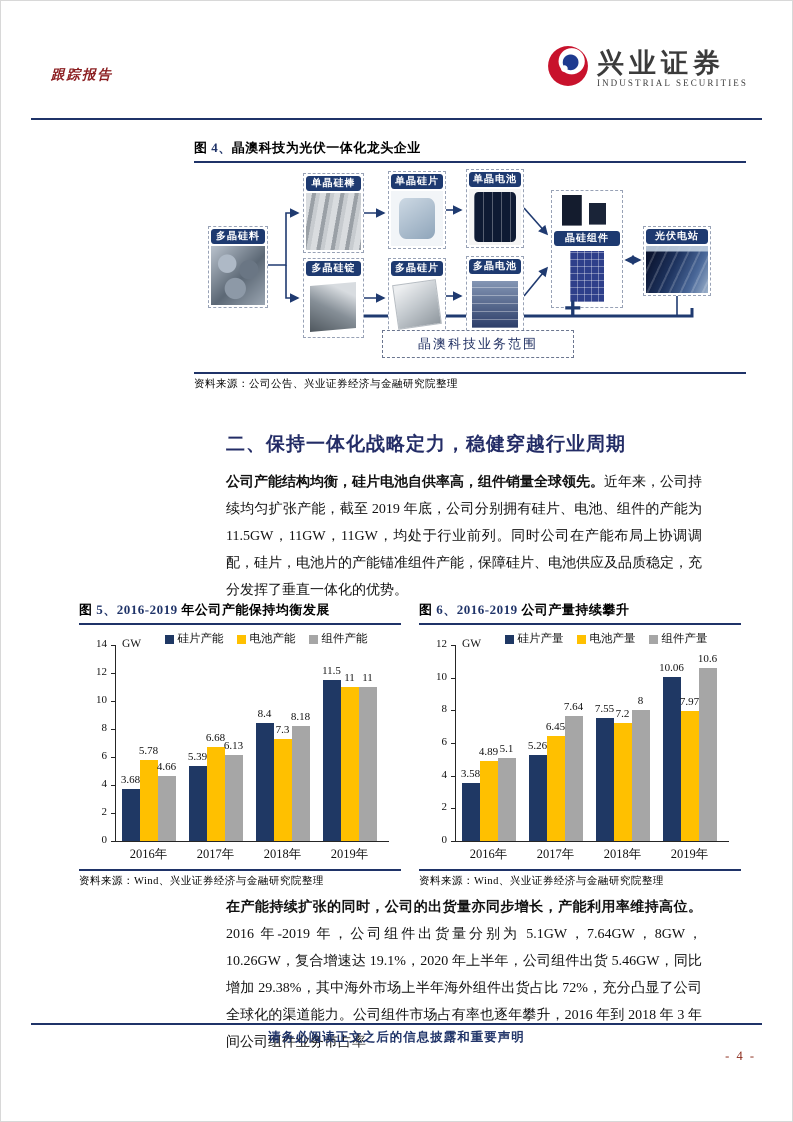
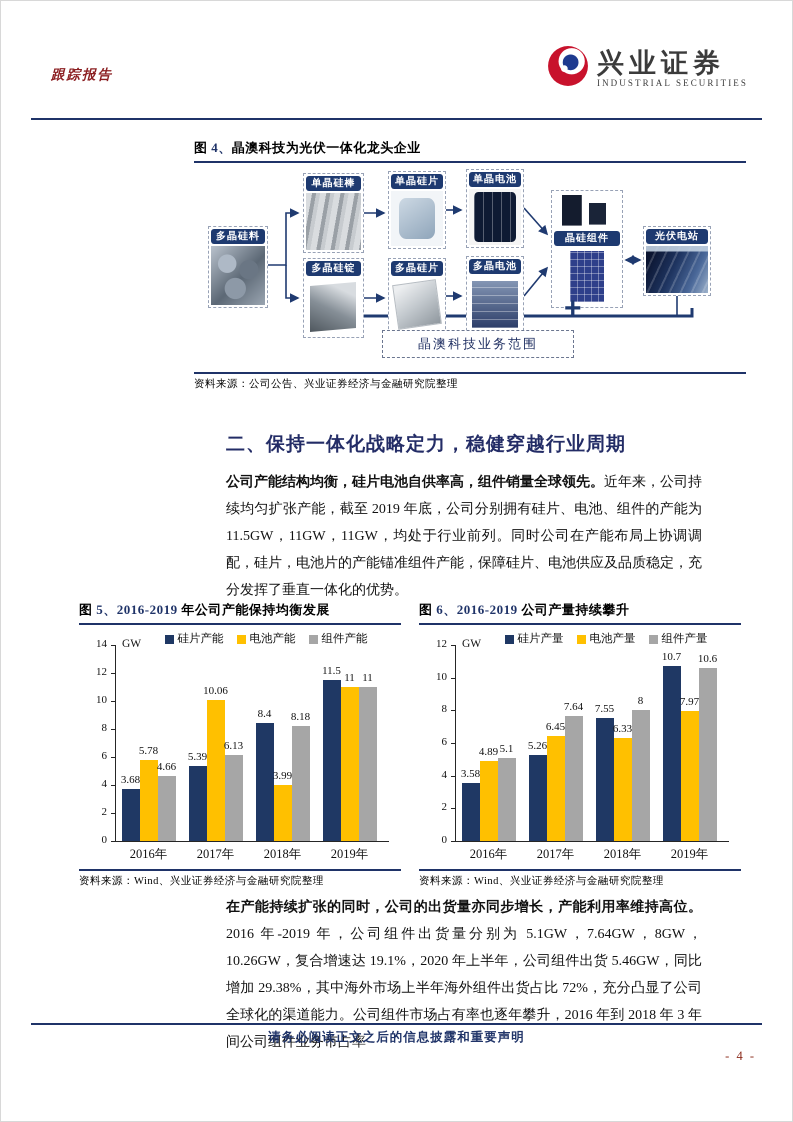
图 5、2016-2019 年公司产能保持均衡发展/电池产能/2017年: 6.68 -> 10.06
图 5、2016-2019 年公司产能保持均衡发展/电池产能/2018年: 7.3 -> 3.99
图 6、2016-2019 公司产量持续攀升/电池产量/2018年: 7.2 -> 6.33
图 6、2016-2019 公司产量持续攀升/硅片产量/2019年: 10.06 -> 10.7
